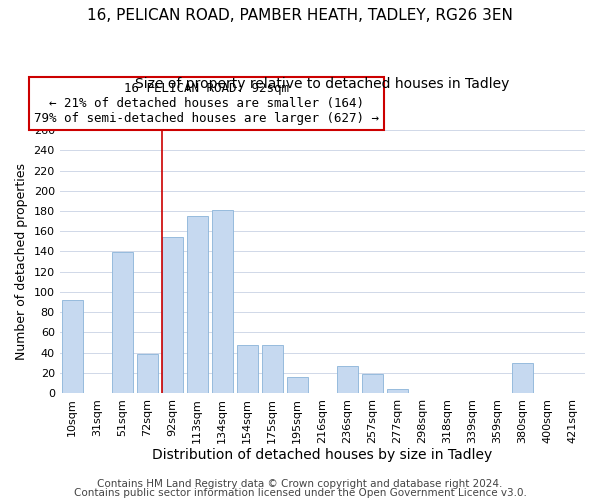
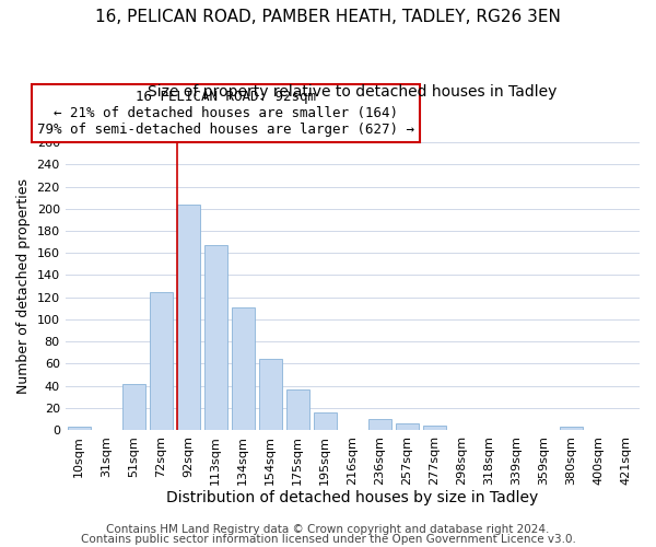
10sqm: 92 -> 3
51sqm: 139 -> 42
72sqm: 39 -> 125
92sqm: 154 -> 204
113sqm: 175 -> 167
134sqm: 181 -> 111
154sqm: 47 -> 64
175sqm: 47 -> 37
236sqm: 27 -> 10
257sqm: 19 -> 6
380sqm: 30 -> 3
